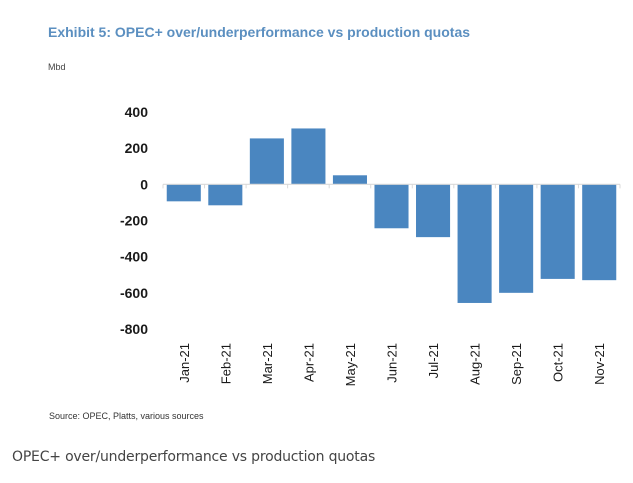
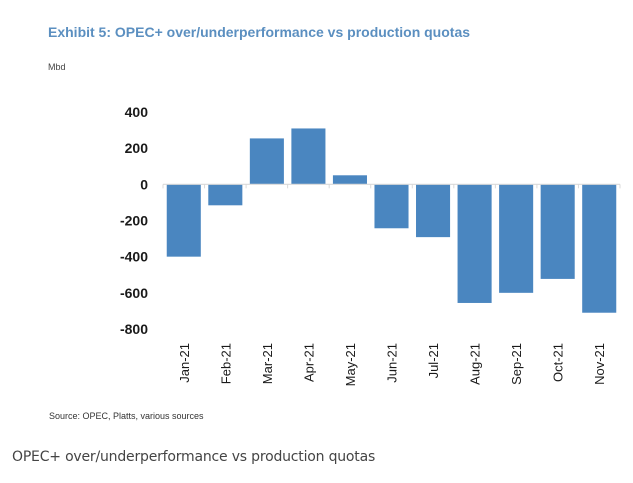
Jan-21: -90 -> -400
Nov-21: -530 -> -710
